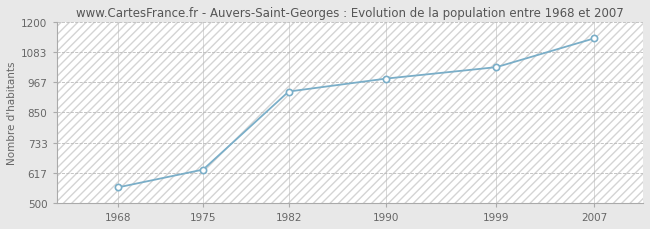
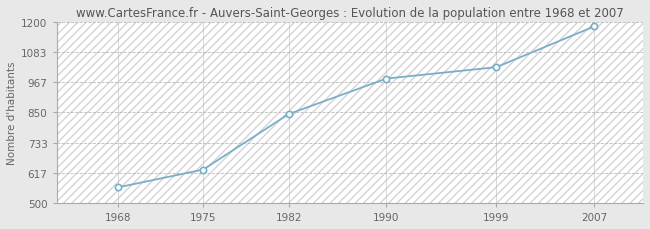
1982: 930 -> 843
2007: 1135 -> 1181
